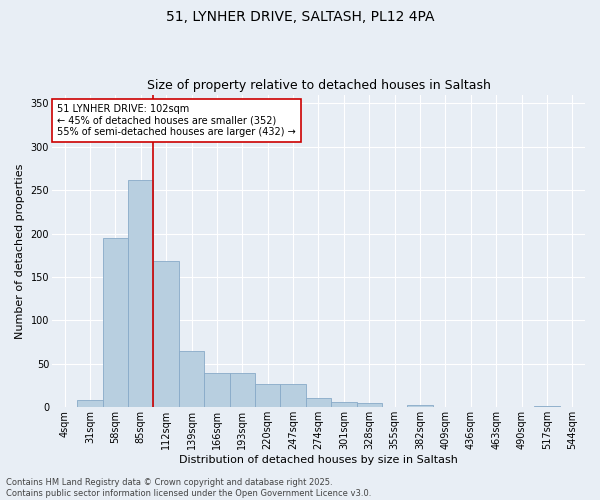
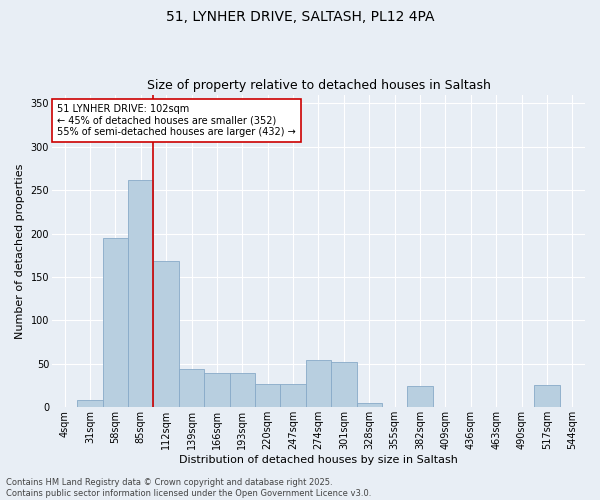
139sqm: 65 -> 44
274sqm: 11 -> 54
301sqm: 6 -> 52
382sqm: 3 -> 24
517sqm: 1 -> 26
